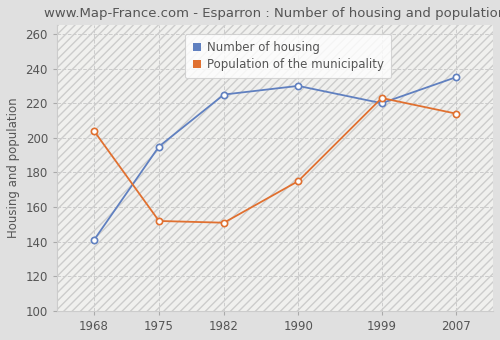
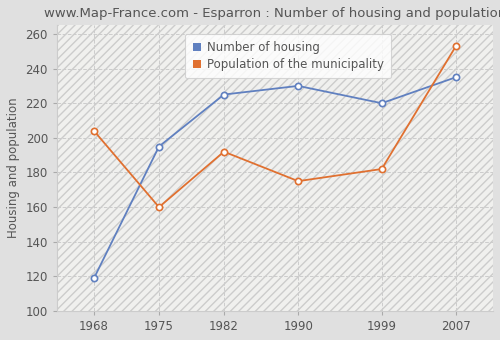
Number of housing/1968: 141 -> 119
Population of the municipality/1975: 152 -> 160
Population of the municipality/1982: 151 -> 192
Population of the municipality/1999: 223 -> 182
Population of the municipality/2007: 214 -> 253
